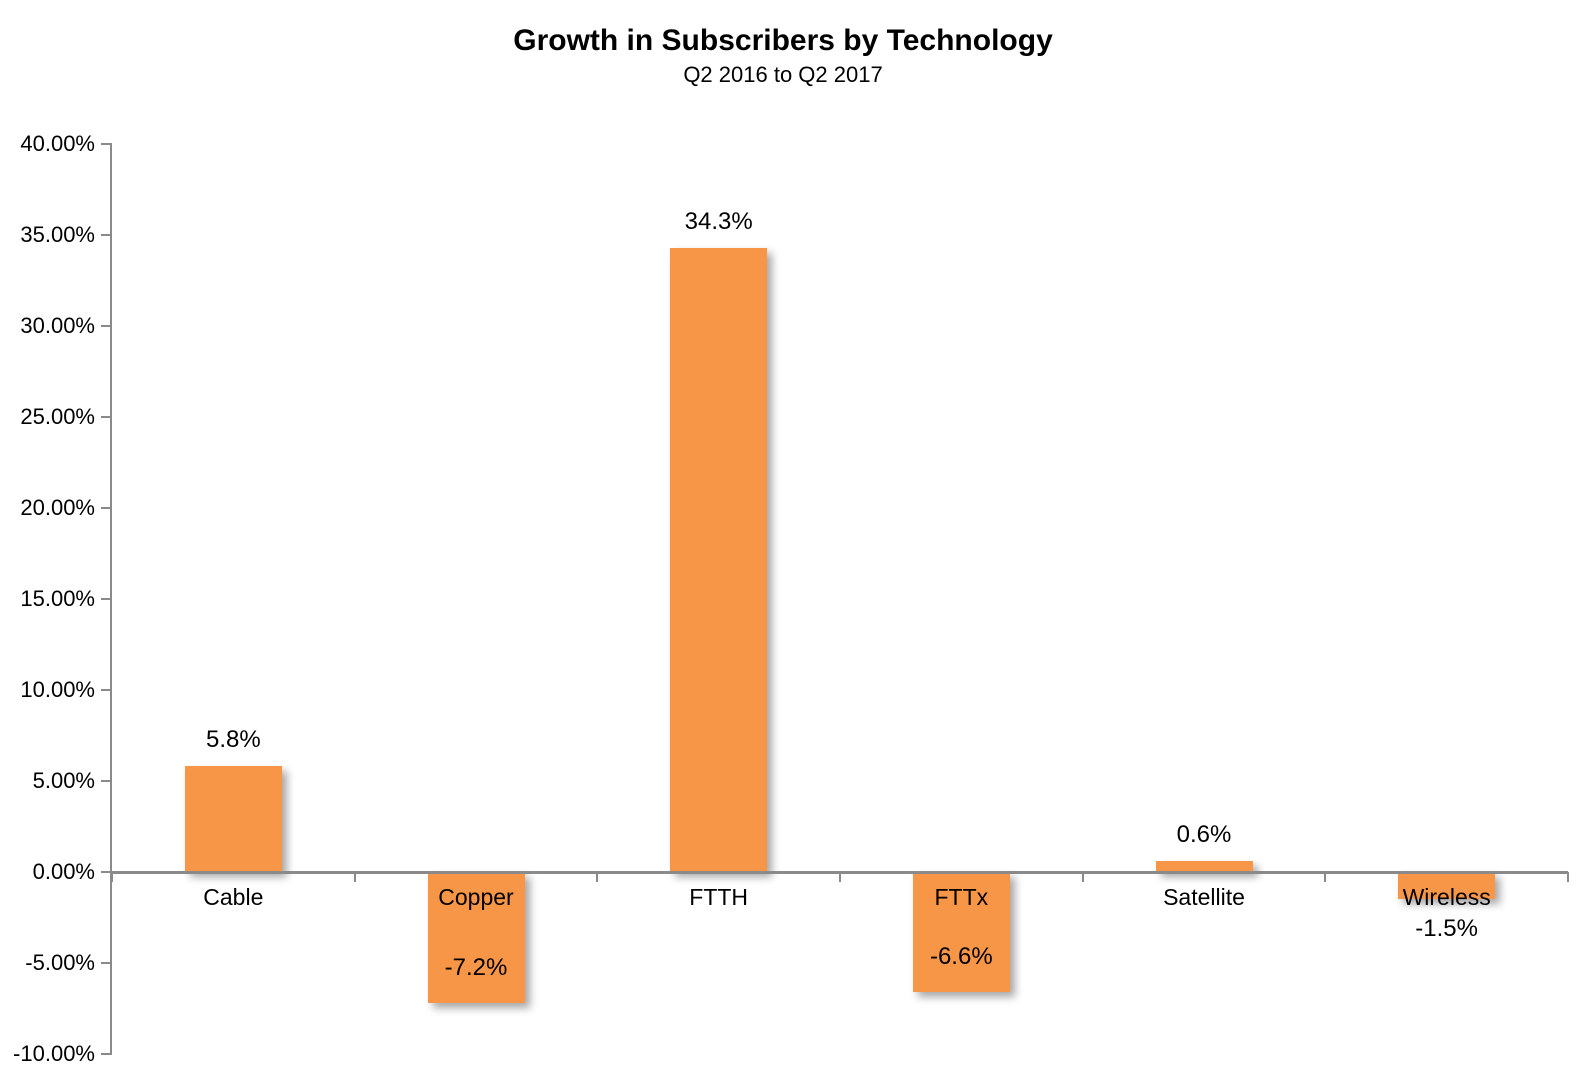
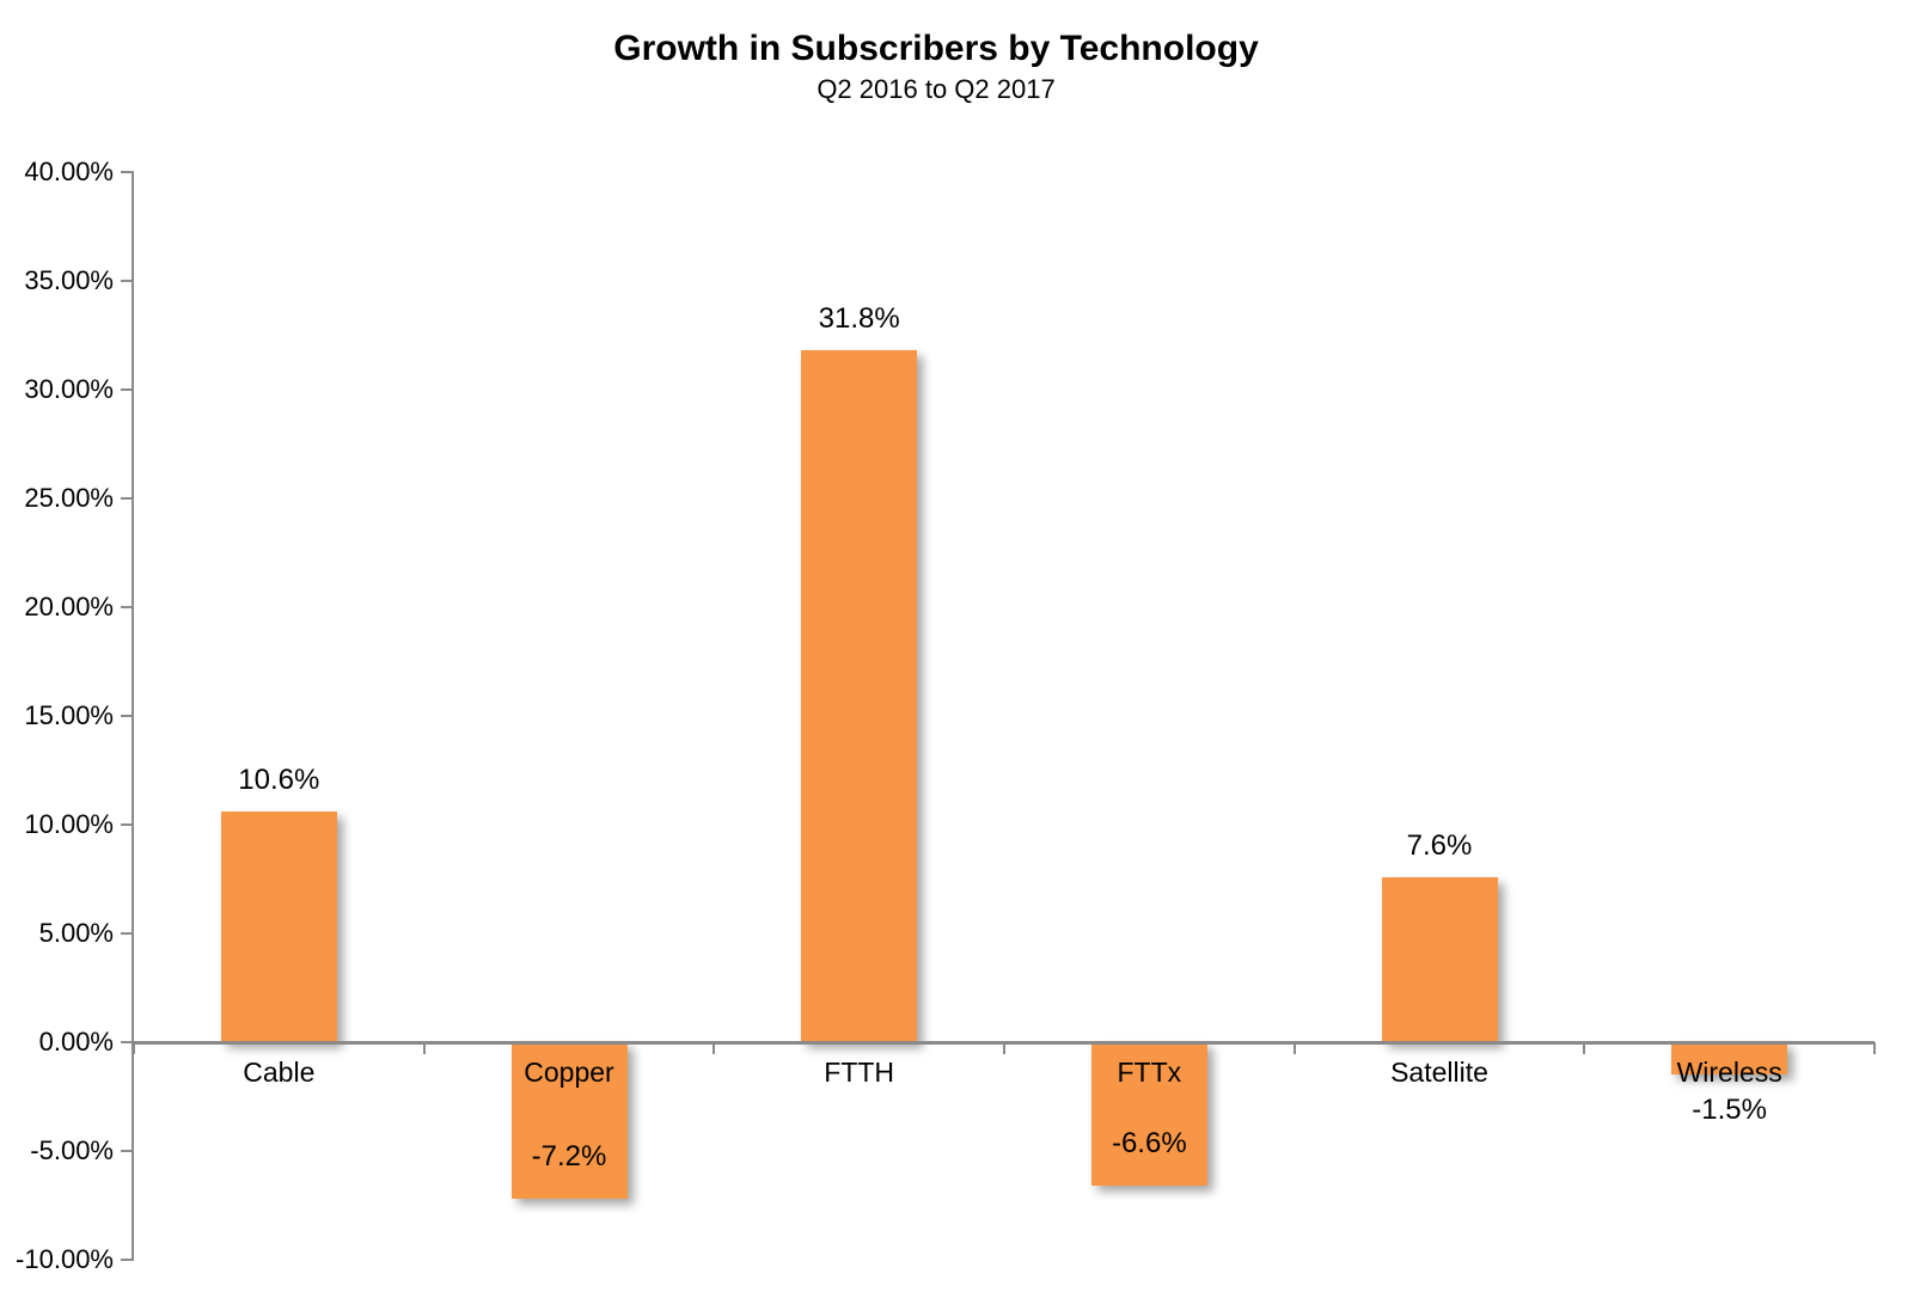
Cable: 5.8% -> 10.6%
FTTH: 34.3% -> 31.8%
Satellite: 0.6% -> 7.6%
